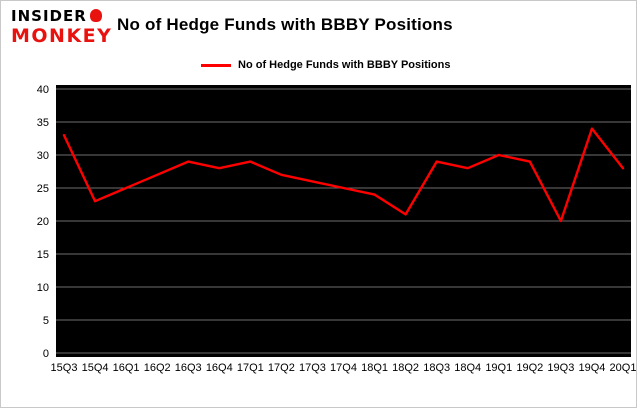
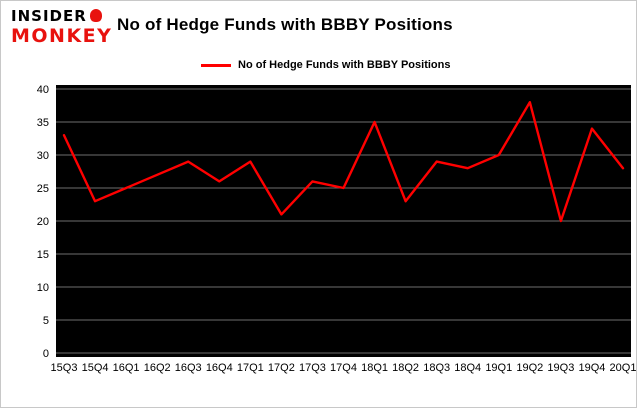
16Q4: 28 -> 26
17Q2: 27 -> 21
18Q1: 24 -> 35
18Q2: 21 -> 23
19Q2: 29 -> 38
